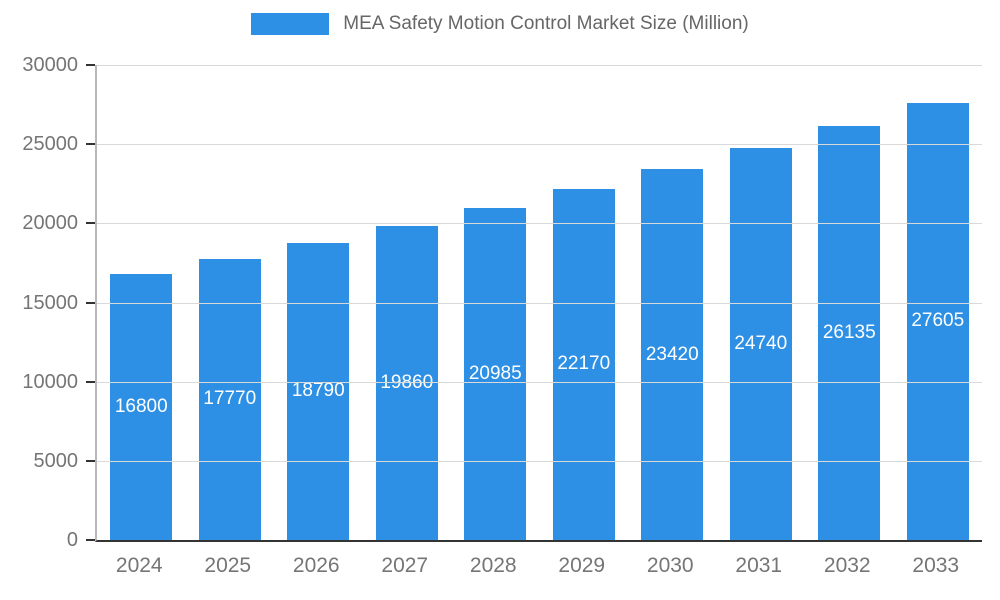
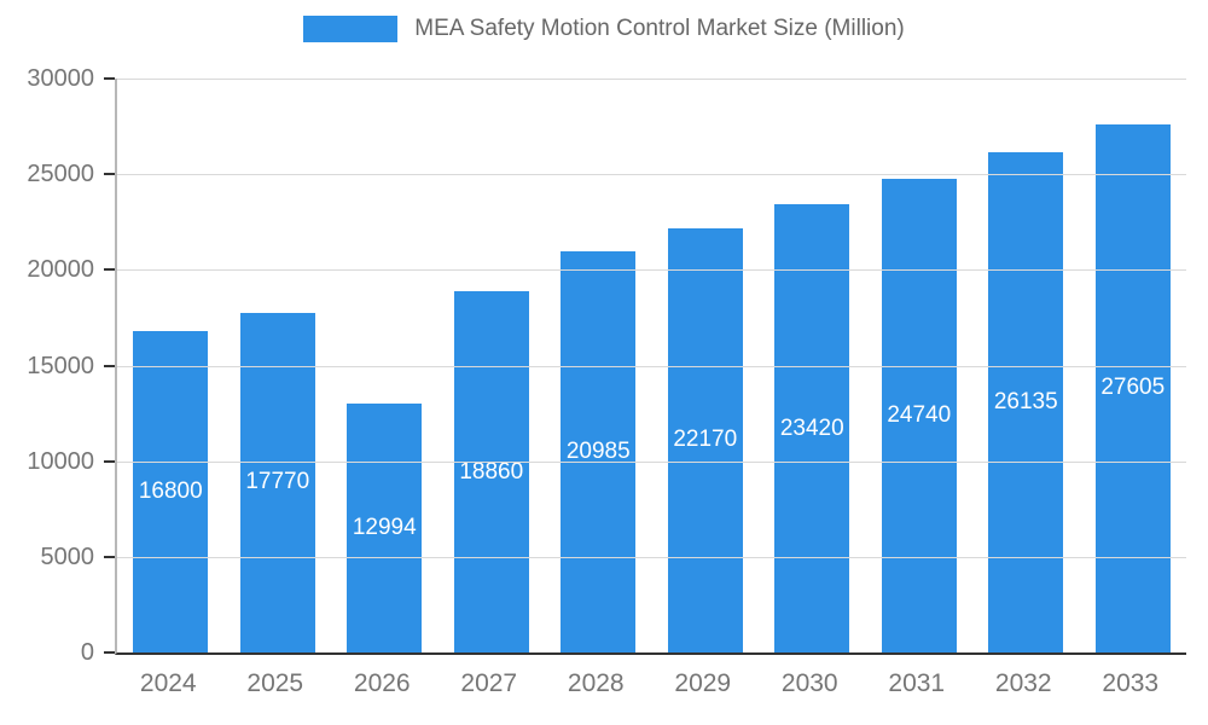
2026: 18790 -> 12994
2027: 19860 -> 18860
